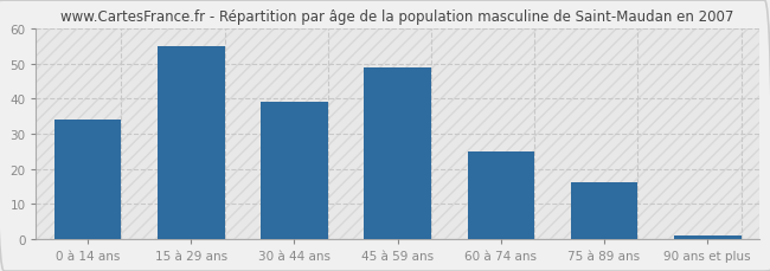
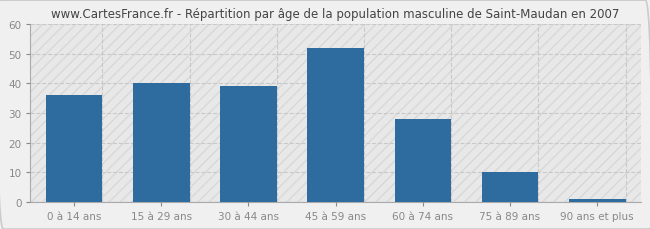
0 à 14 ans: 34 -> 36
15 à 29 ans: 55 -> 40
45 à 59 ans: 49 -> 52
60 à 74 ans: 25 -> 28
75 à 89 ans: 16 -> 10
